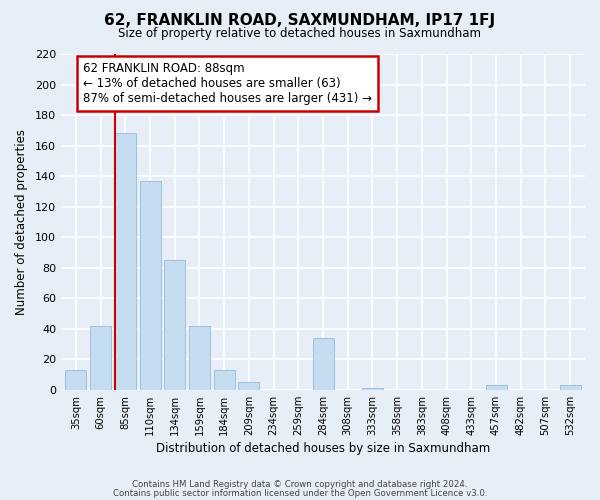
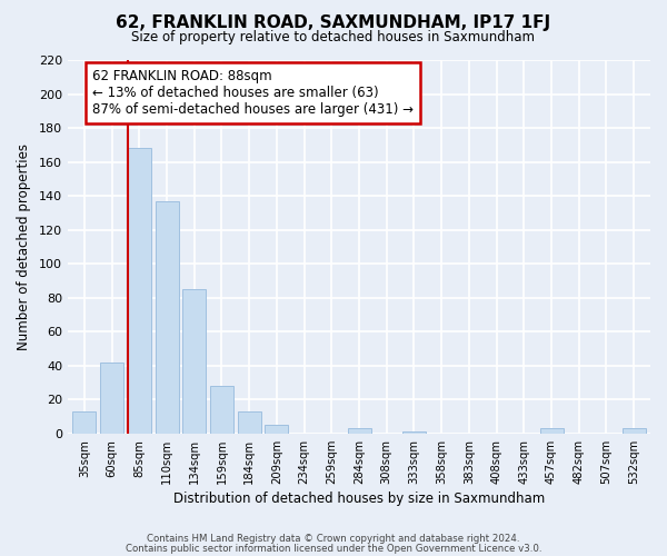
159sqm: 42 -> 28
284sqm: 34 -> 3
